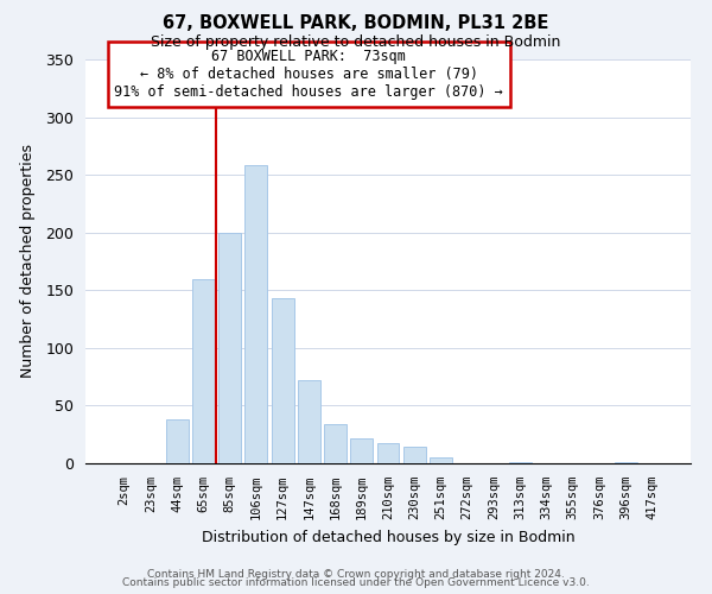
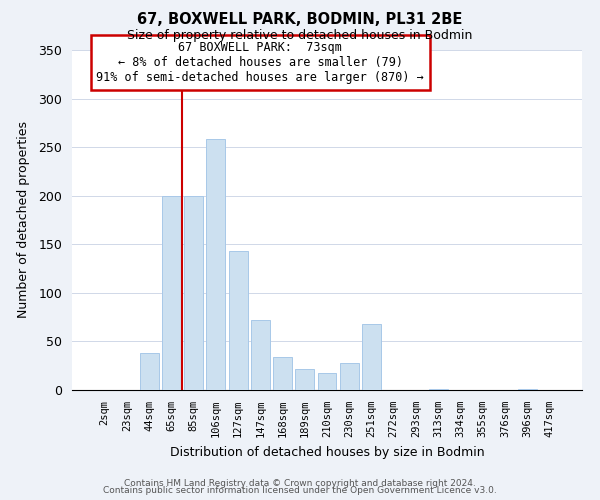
65sqm: 160 -> 200
230sqm: 14 -> 28
251sqm: 5 -> 68
